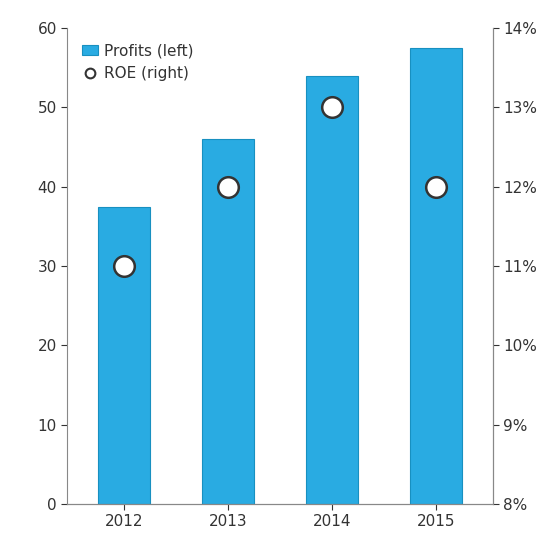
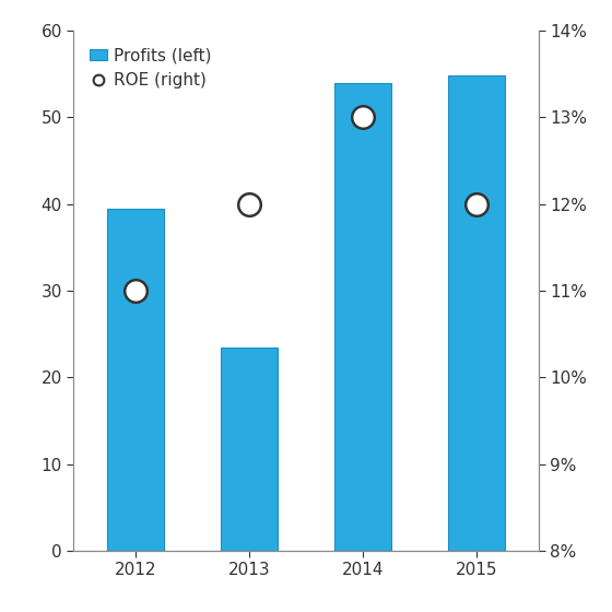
Profits (left)/2012: 37.5 -> 39.4
Profits (left)/2013: 46.0 -> 23.4
Profits (left)/2015: 57.5 -> 54.8
